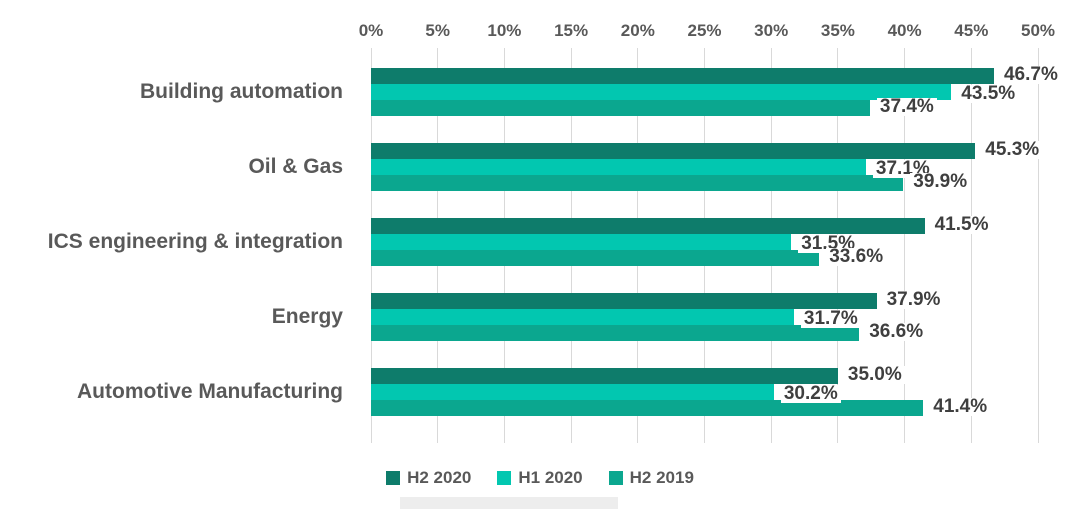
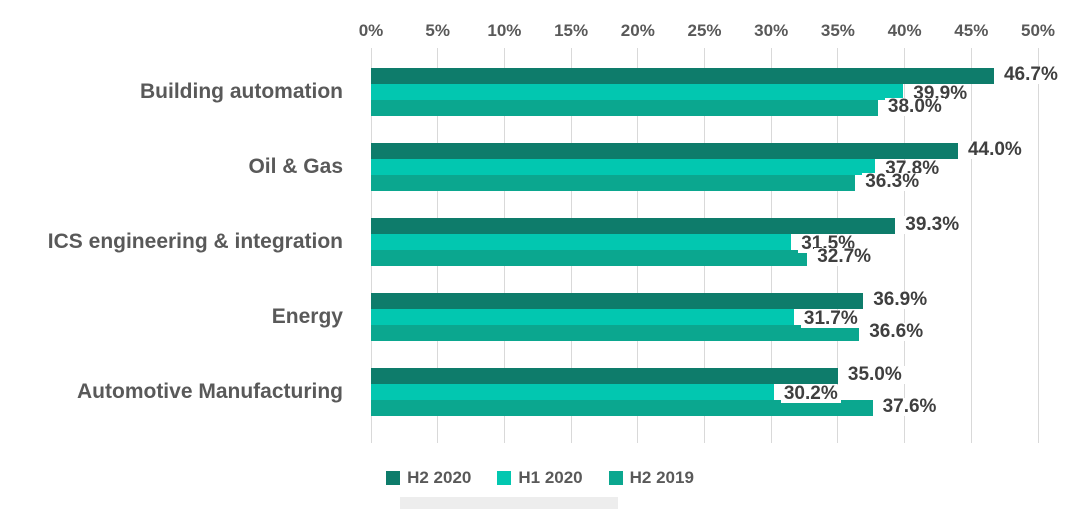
H1 2020/Building automation: 43.5% -> 39.9%
H2 2019/Building automation: 37.4% -> 38.0%
H2 2020/Oil & Gas: 45.3% -> 44.0%
H1 2020/Oil & Gas: 37.1% -> 37.8%
H2 2019/Oil & Gas: 39.9% -> 36.3%
H2 2020/ICS engineering & integration: 41.5% -> 39.3%
H2 2019/ICS engineering & integration: 33.6% -> 32.7%
H2 2020/Energy: 37.9% -> 36.9%
H2 2019/Automotive Manufacturing: 41.4% -> 37.6%
